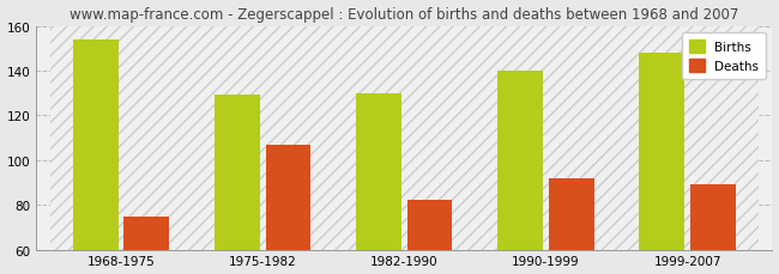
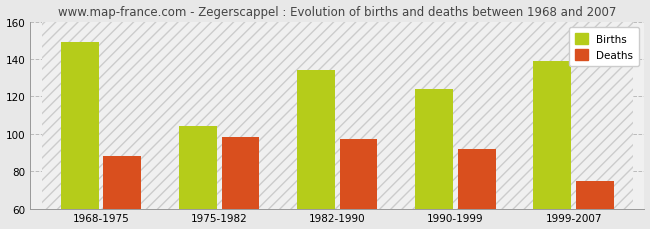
Births/1968-1975: 154 -> 149
Deaths/1968-1975: 75 -> 88
Births/1975-1982: 129 -> 104
Deaths/1975-1982: 107 -> 98
Births/1982-1990: 130 -> 134
Deaths/1982-1990: 82 -> 97
Births/1990-1999: 140 -> 124
Births/1999-2007: 148 -> 139
Deaths/1999-2007: 89 -> 75
